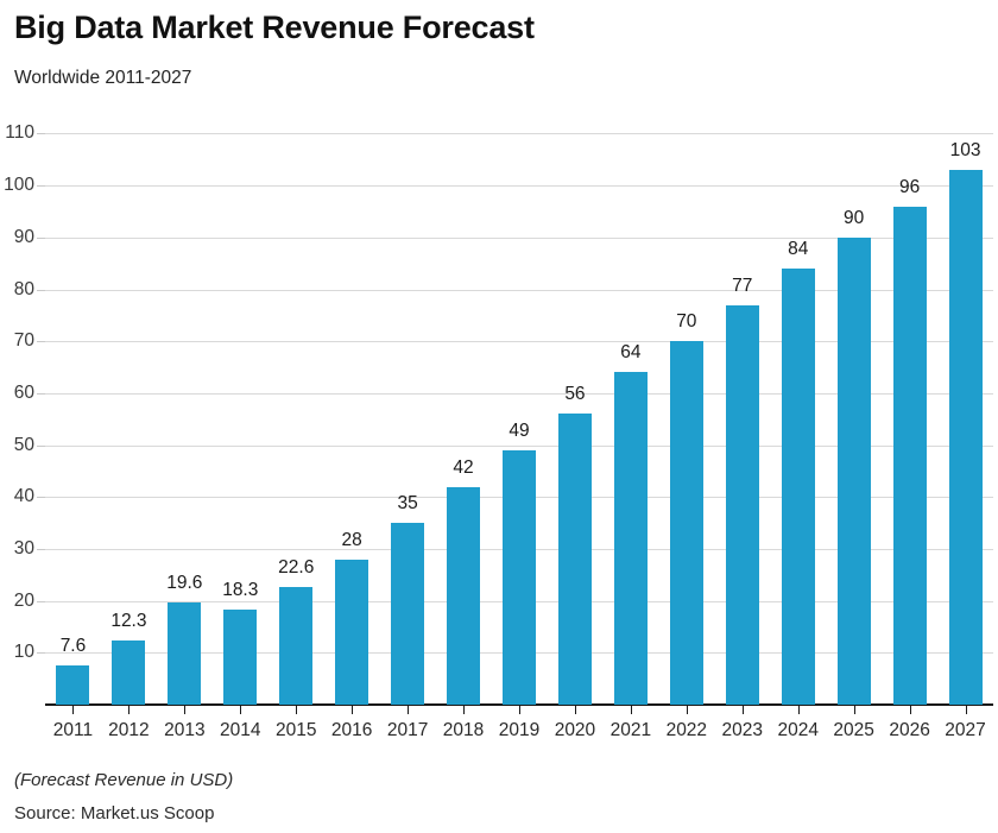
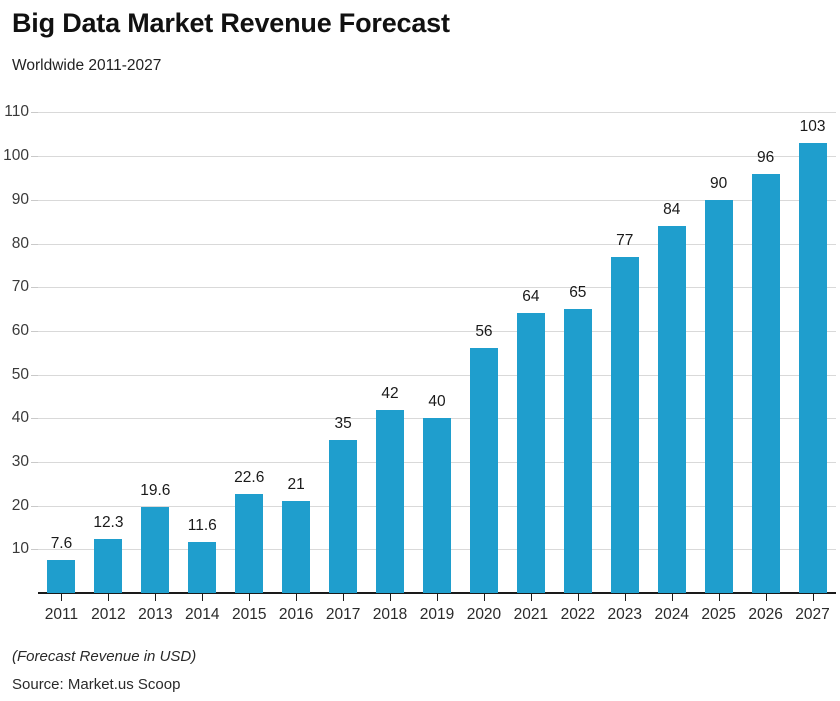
2014: 18.3 -> 11.6
2016: 28 -> 21
2019: 49 -> 40
2022: 70 -> 65
